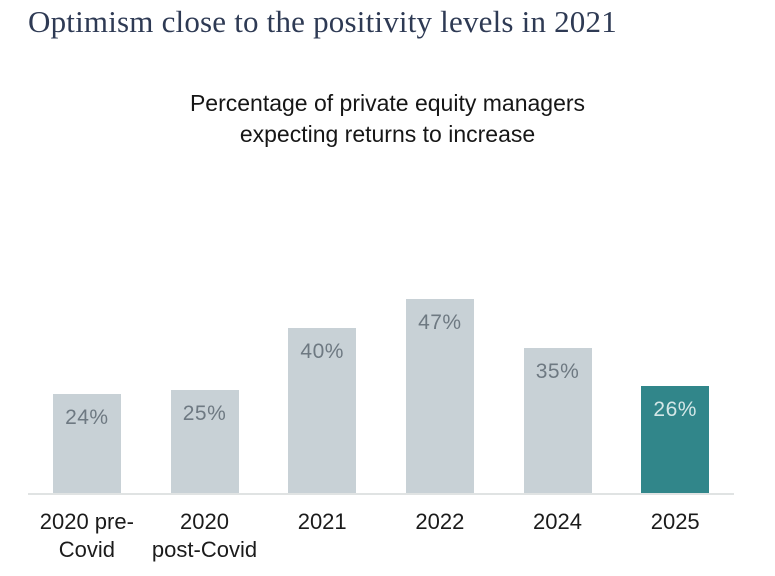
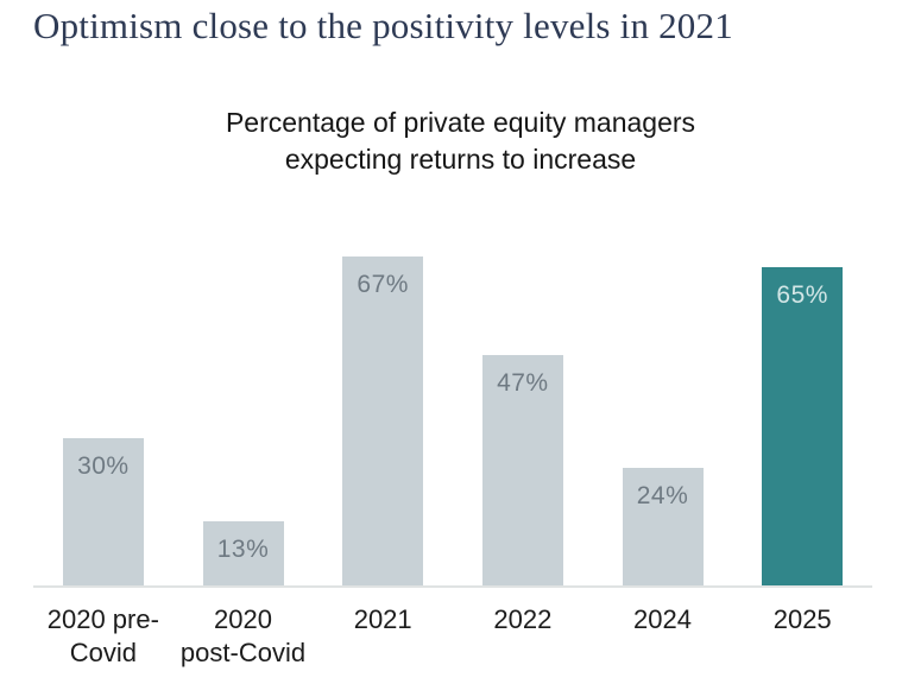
2020 pre-Covid: 24% -> 30%
2020 post-Covid: 25% -> 13%
2021: 40% -> 67%
2024: 35% -> 24%
2025: 26% -> 65%
